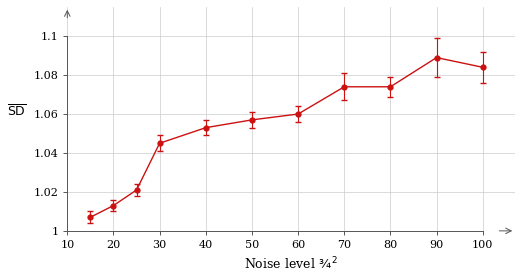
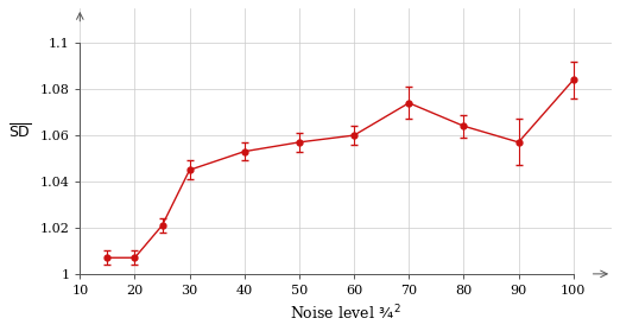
20: 1.013 -> 1.007
80: 1.074 -> 1.064
90: 1.089 -> 1.057
